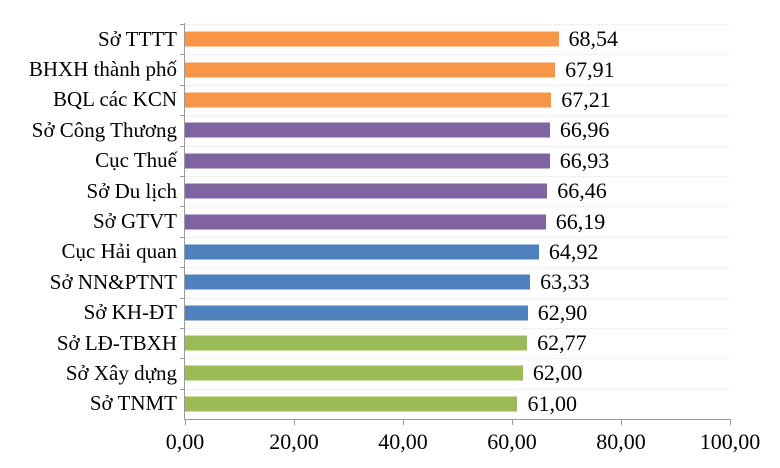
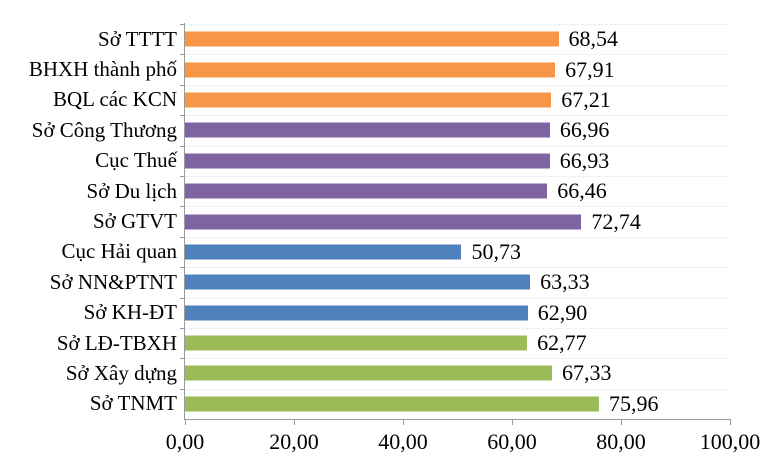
Sở GTVT: 66,19 -> 72,74
Cục Hải quan: 64,92 -> 50,73
Sở Xây dựng: 62,00 -> 67,33
Sở TNMT: 61,00 -> 75,96
